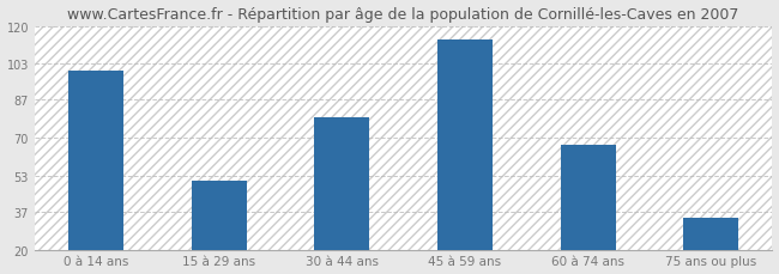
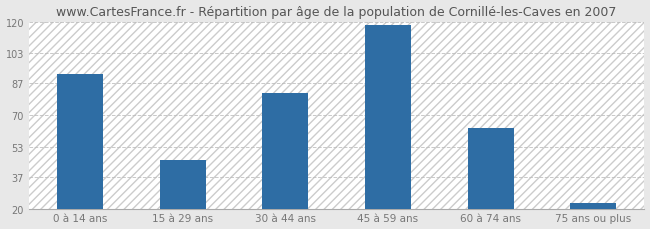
0 à 14 ans: 100 -> 92
15 à 29 ans: 51 -> 46
30 à 44 ans: 79 -> 82
45 à 59 ans: 114 -> 118
60 à 74 ans: 67 -> 63
75 ans ou plus: 34 -> 23
